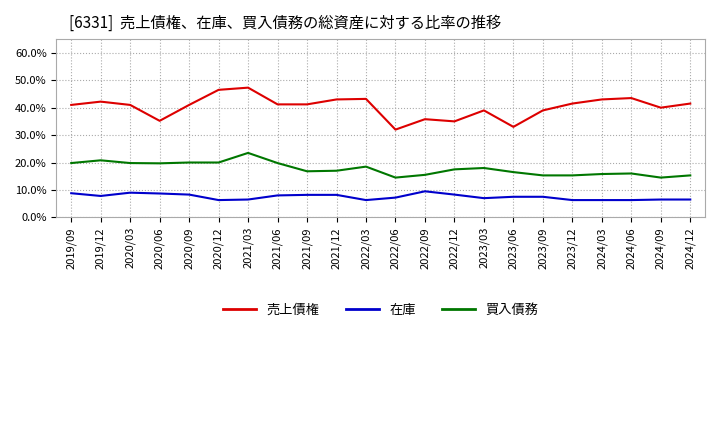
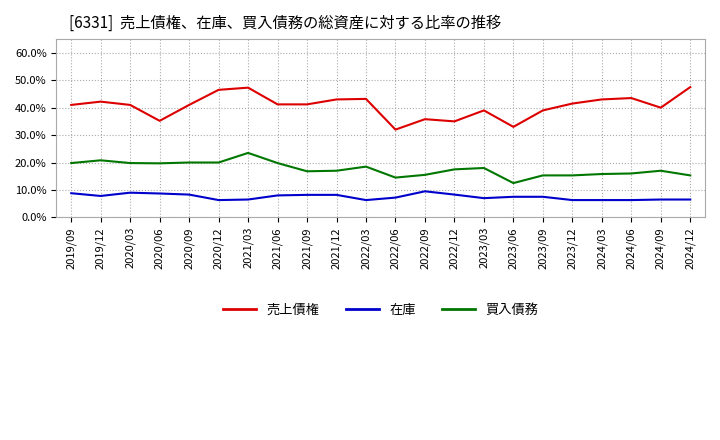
買入債務/2023/06: 16.5% -> 12.5%
買入債務/2024/09: 14.5% -> 17.0%
売上債権/2024/12: 41.5% -> 47.5%
